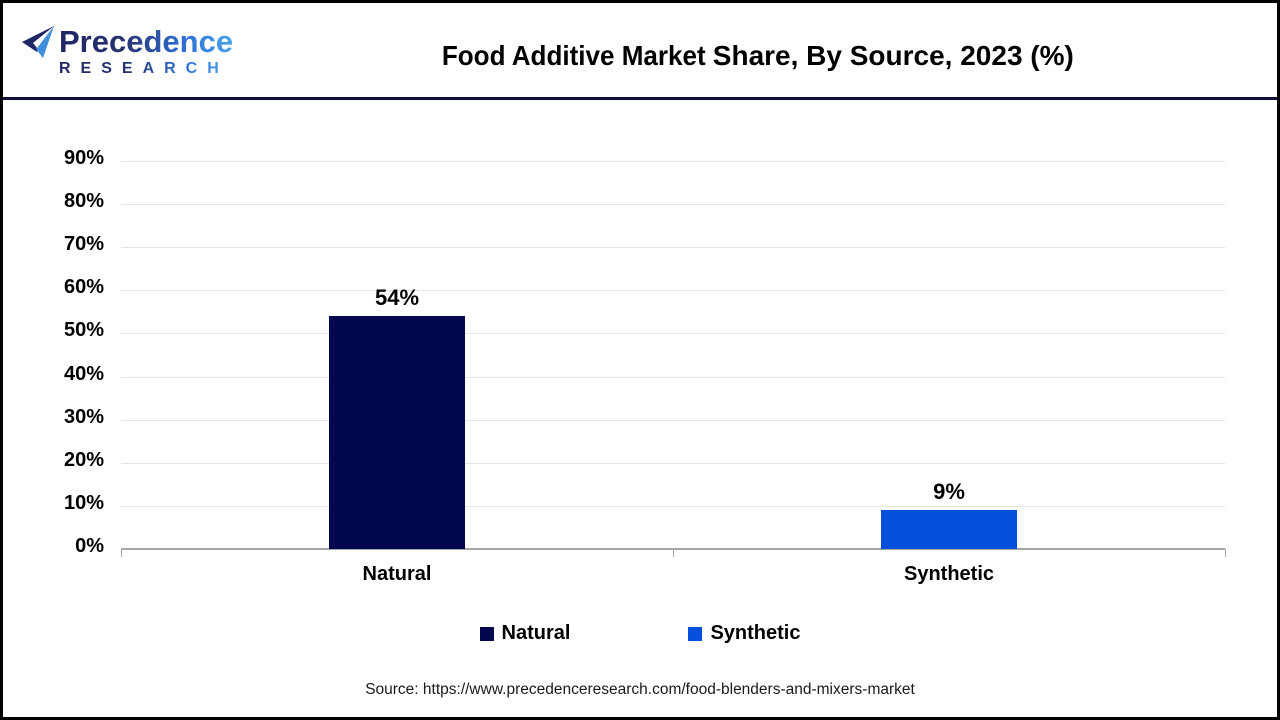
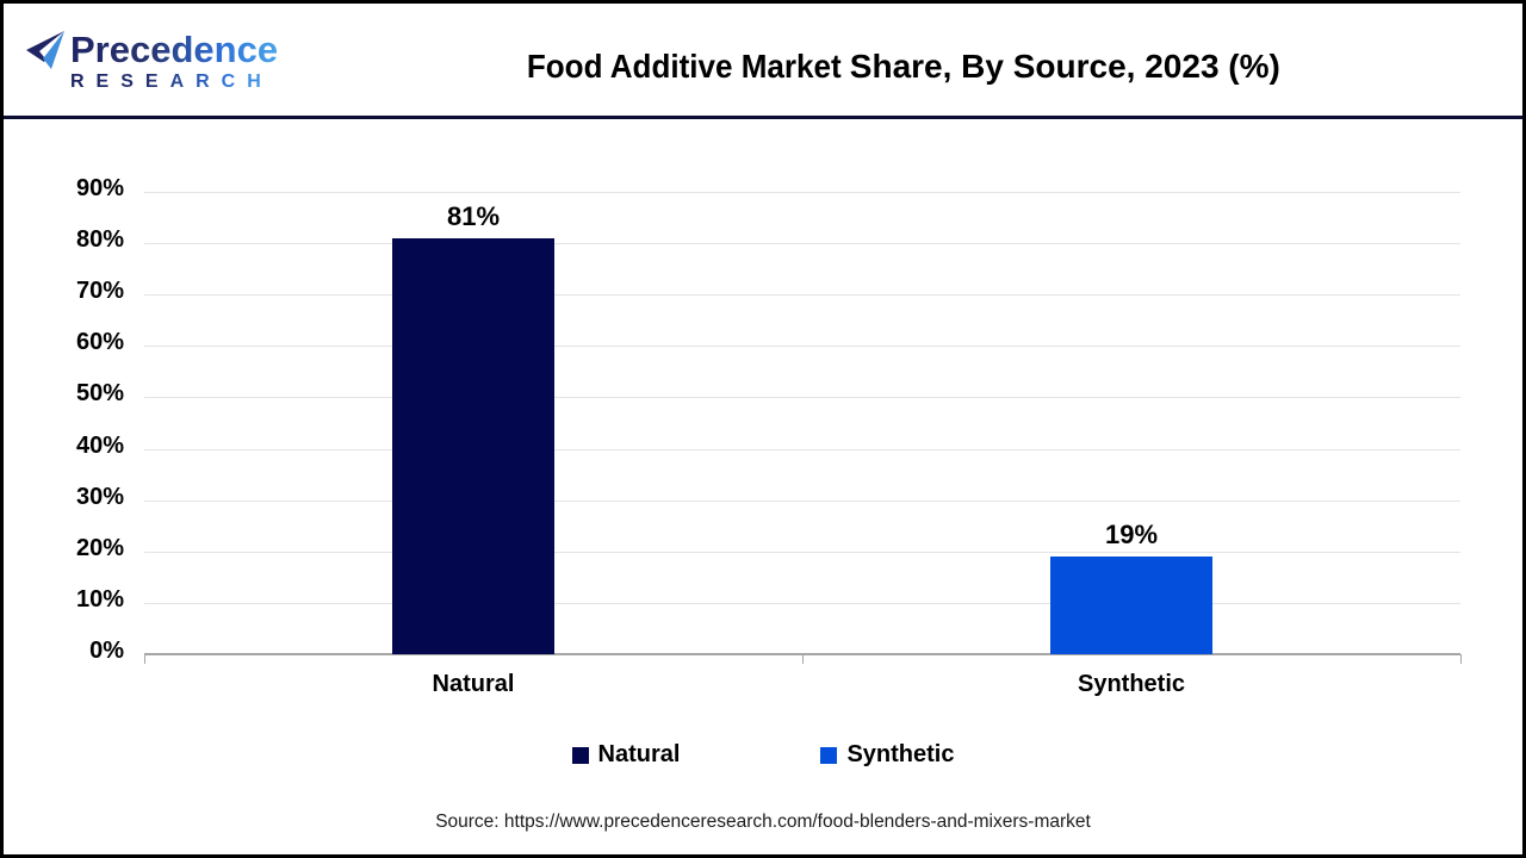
Natural: 54% -> 81%
Synthetic: 9% -> 19%
